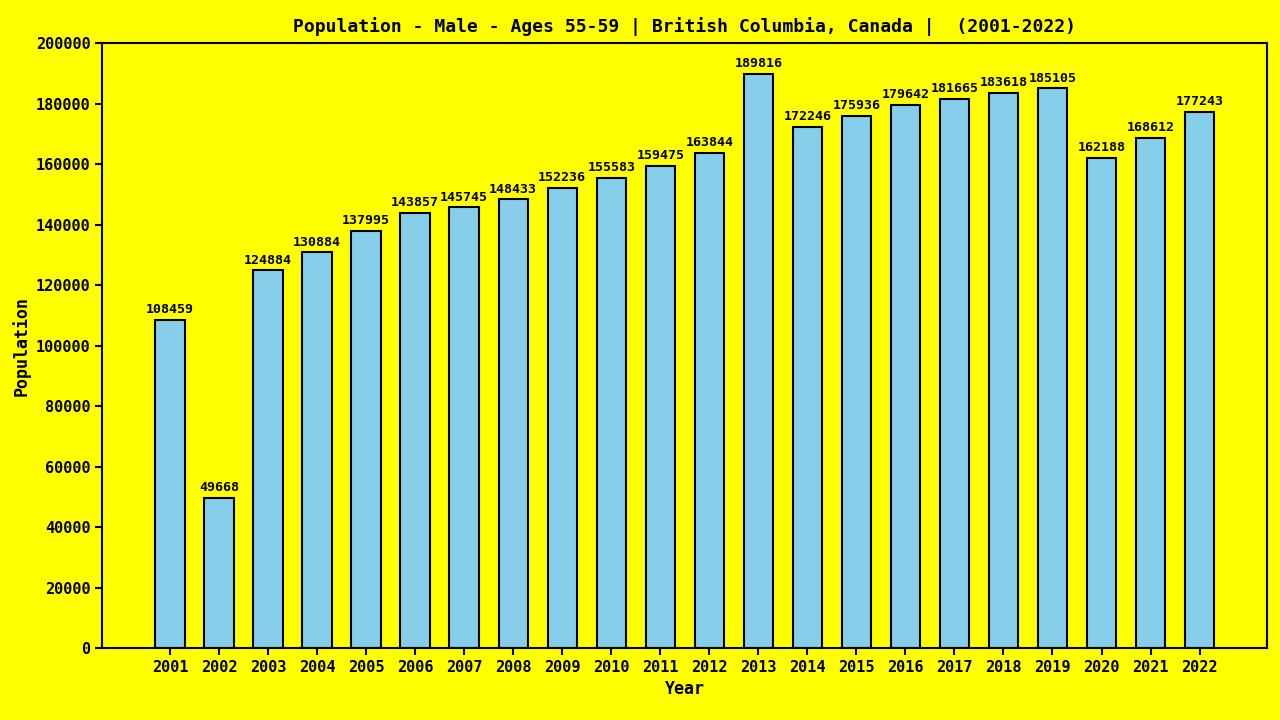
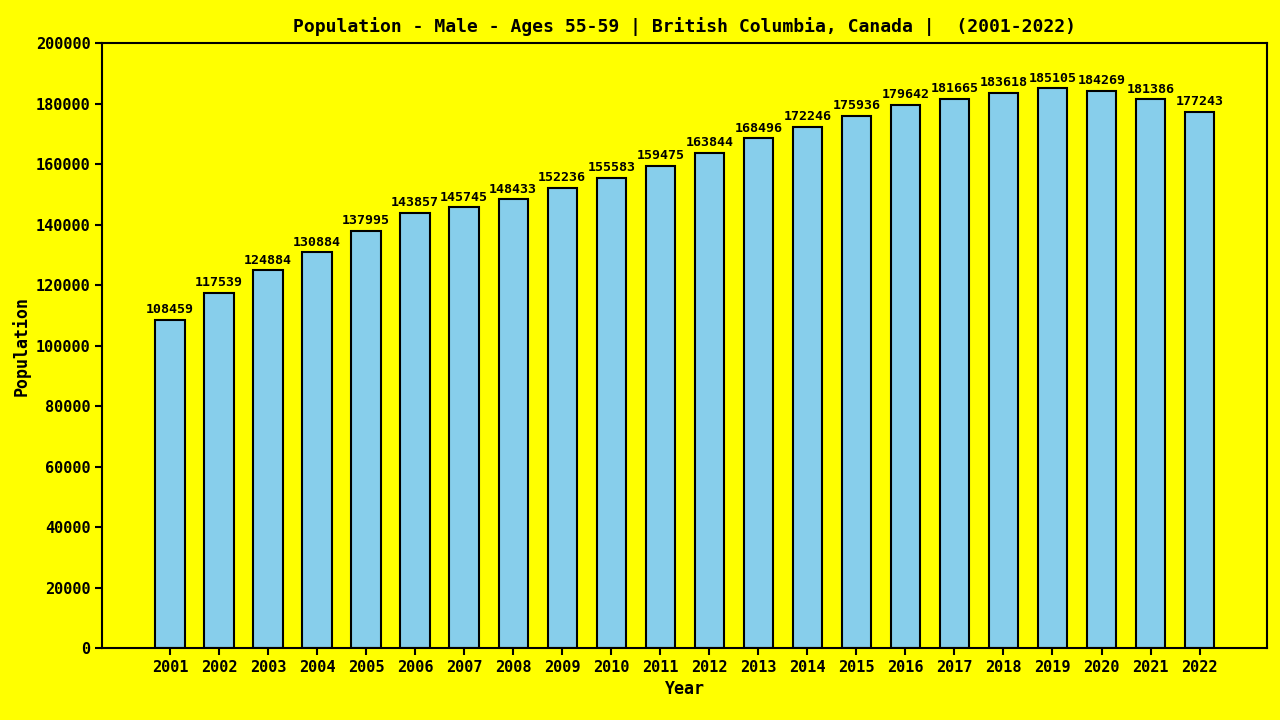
2002: 49668 -> 117539
2013: 189816 -> 168496
2020: 162188 -> 184269
2021: 168612 -> 181386
